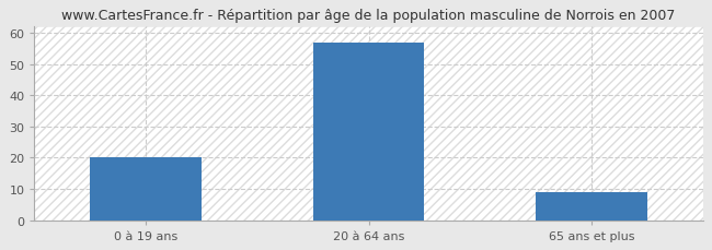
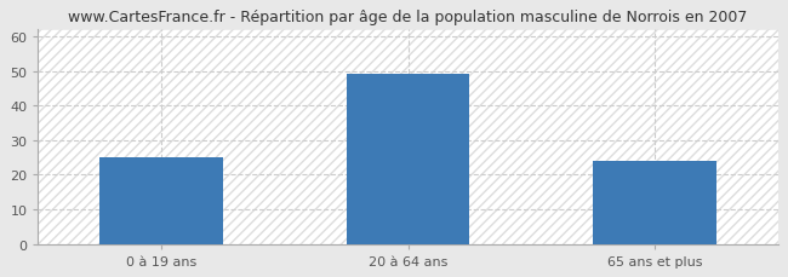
0 à 19 ans: 20 -> 25
20 à 64 ans: 57 -> 49
65 ans et plus: 9 -> 24
